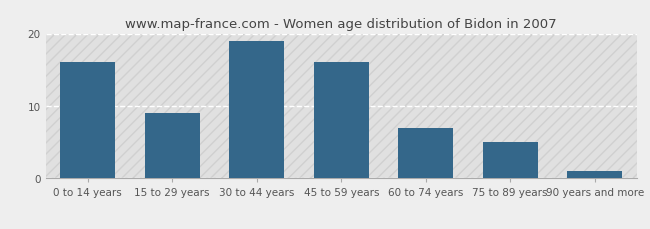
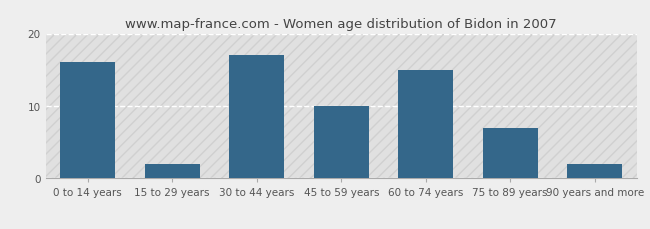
15 to 29 years: 9 -> 2
30 to 44 years: 19 -> 17
45 to 59 years: 16 -> 10
60 to 74 years: 7 -> 15
75 to 89 years: 5 -> 7
90 years and more: 1 -> 2
